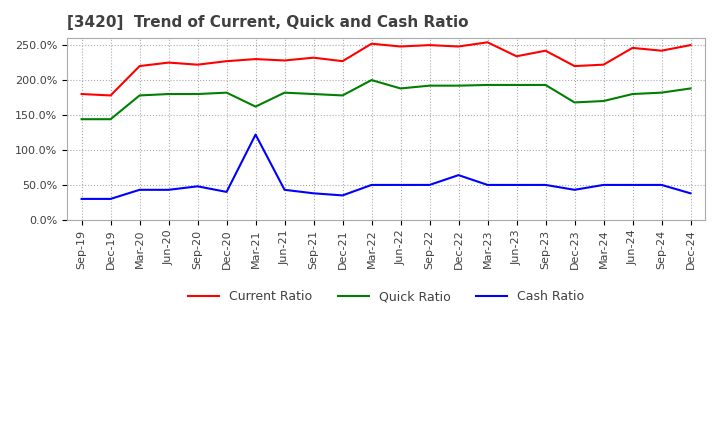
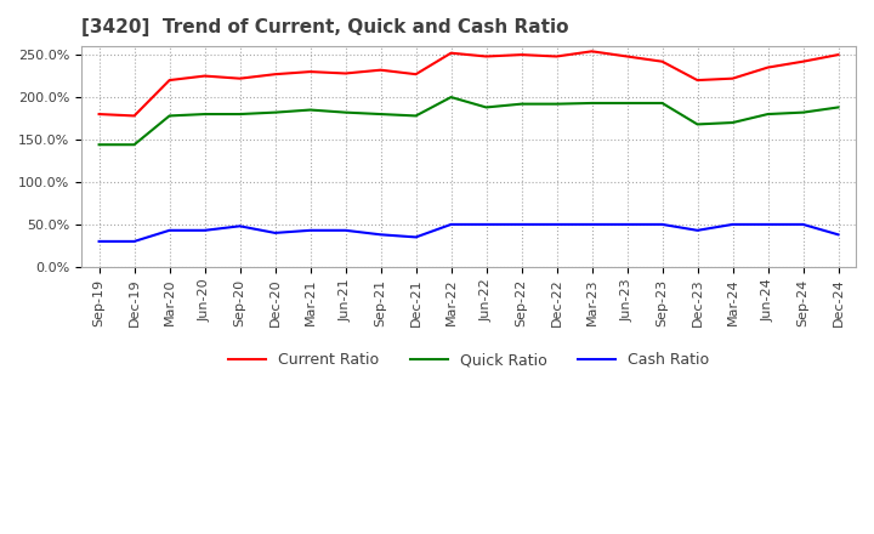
Quick Ratio/Mar-21: 162% -> 185%
Cash Ratio/Mar-21: 122% -> 43%
Cash Ratio/Dec-22: 64% -> 50%
Current Ratio/Jun-23: 234% -> 248%
Current Ratio/Jun-24: 246% -> 235%
